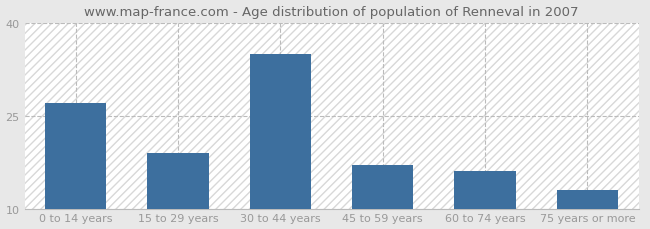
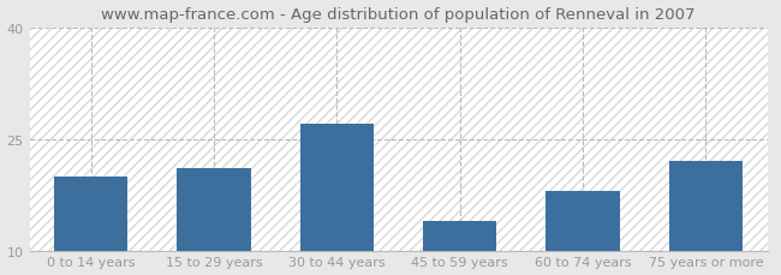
0 to 14 years: 27 -> 20
15 to 29 years: 19 -> 21
30 to 44 years: 35 -> 27
45 to 59 years: 17 -> 14
60 to 74 years: 16 -> 18
75 years or more: 13 -> 22
